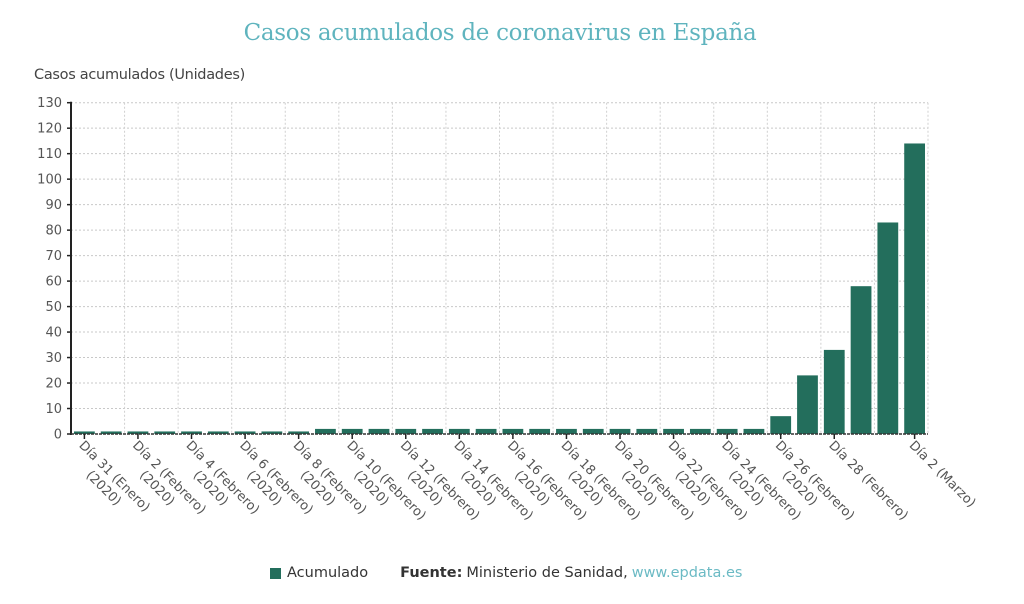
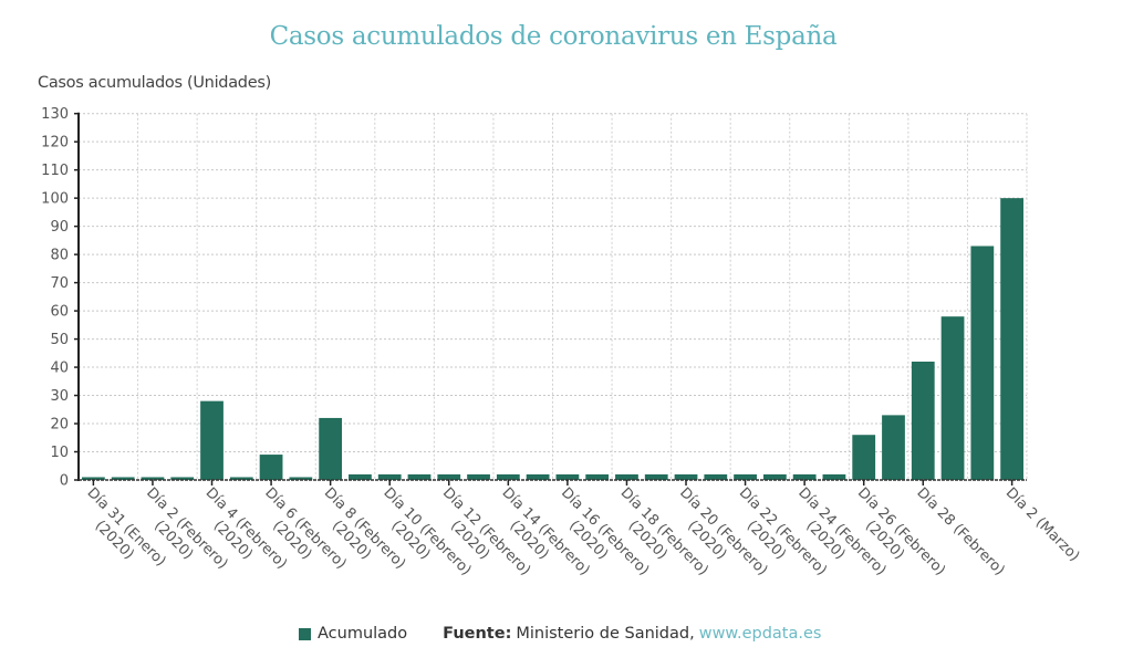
Día 4 (Febrero) (2020): 1 -> 28
Día 6 (Febrero) (2020): 1 -> 9
Día 8 (Febrero) (2020): 1 -> 22
Día 26 (Febrero) (2020): 7 -> 16
Día 28 (Febrero): 33 -> 42
Día 2 (Marzo): 114 -> 100
